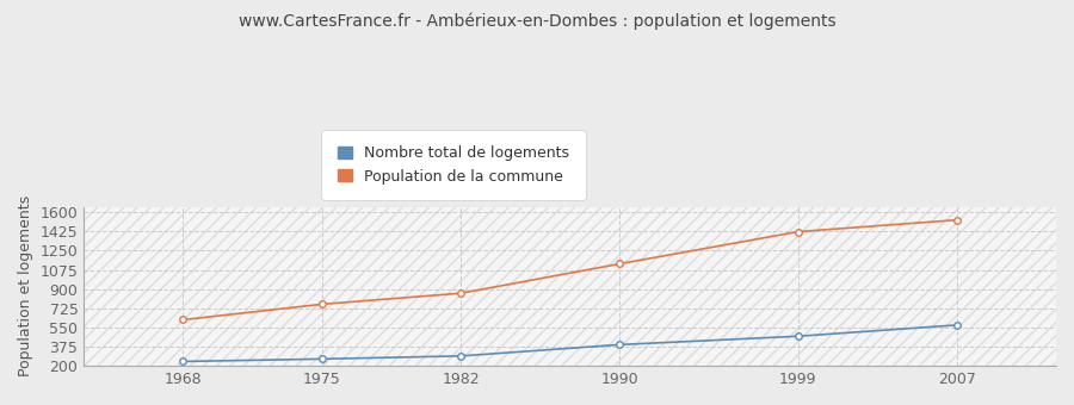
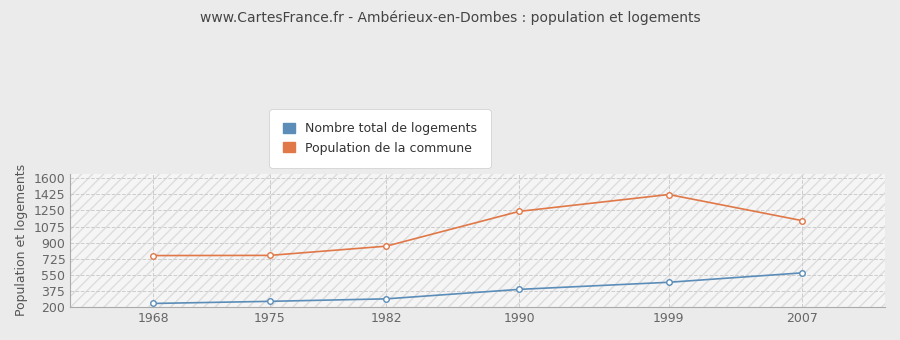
Population de la commune/1968: 620 -> 760
Population de la commune/1990: 1130 -> 1240
Population de la commune/2007: 1530 -> 1140
